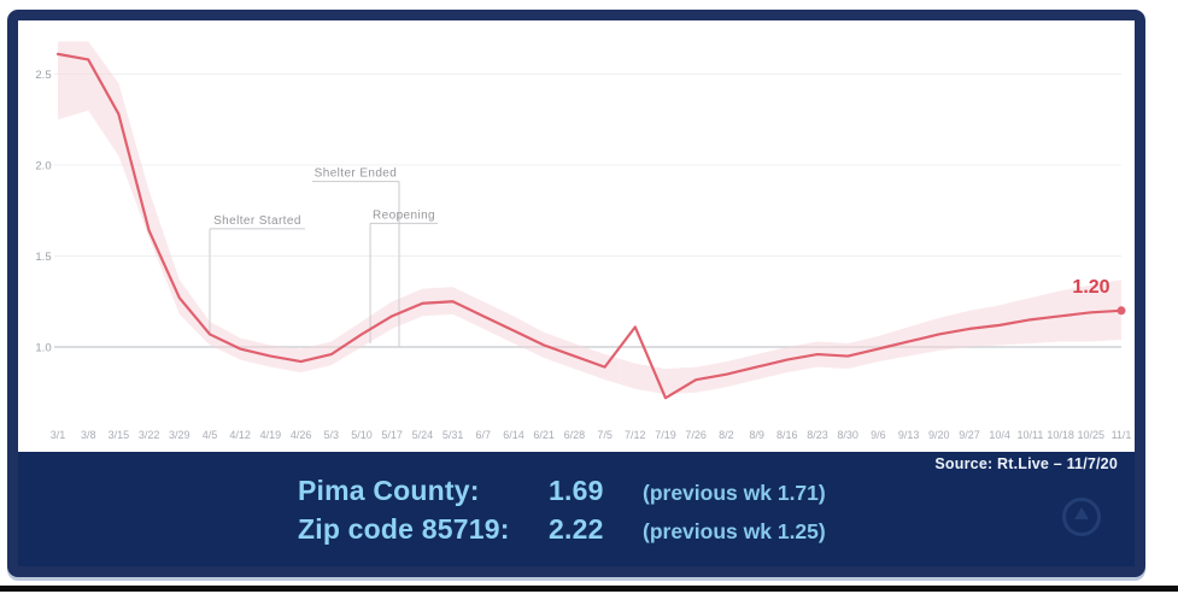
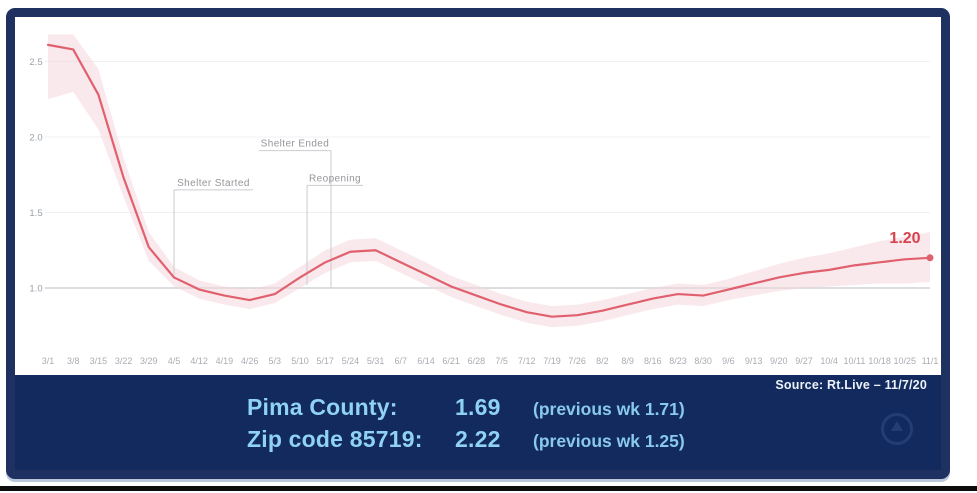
3/22: 1.64 -> 1.73
7/12: 1.11 -> 0.84
7/19: 0.72 -> 0.81
